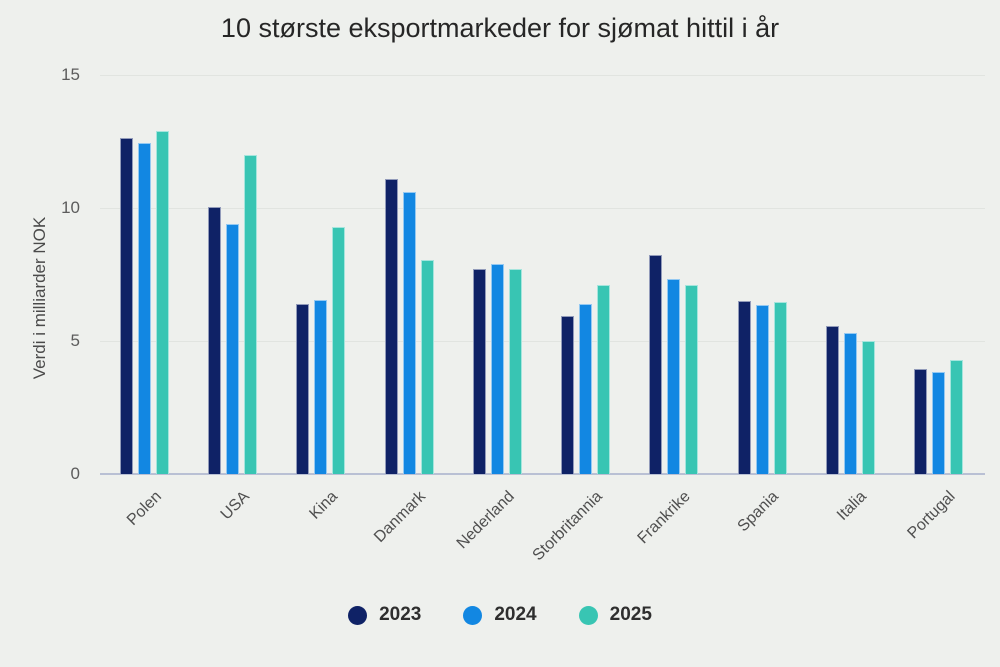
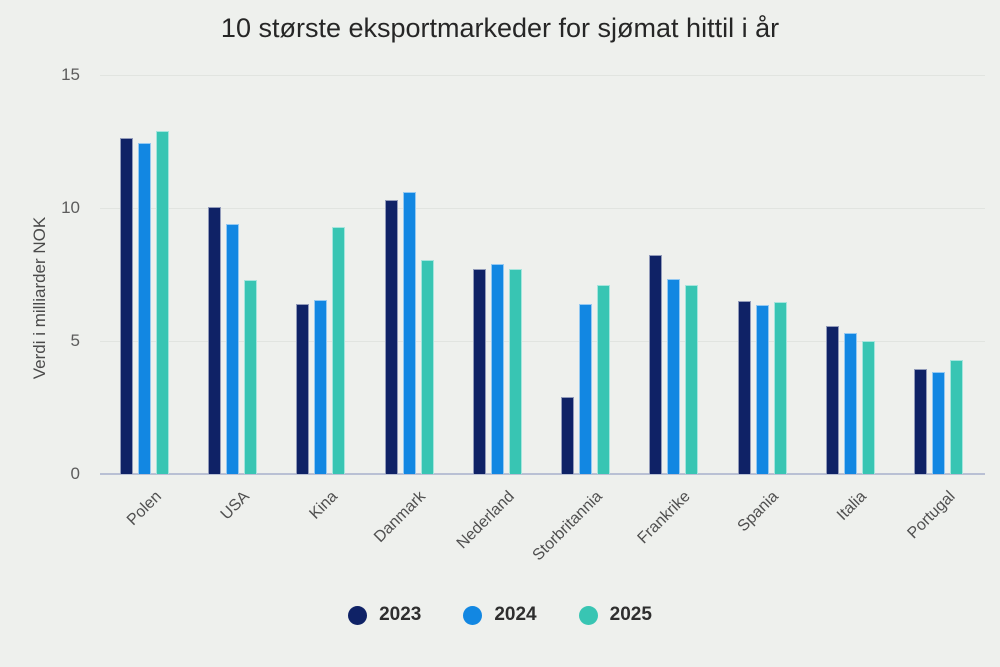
2025/USA: 12.0 -> 7.3
2023/Danmark: 11.1 -> 10.3
2023/Storbritannia: 6.0 -> 2.9
